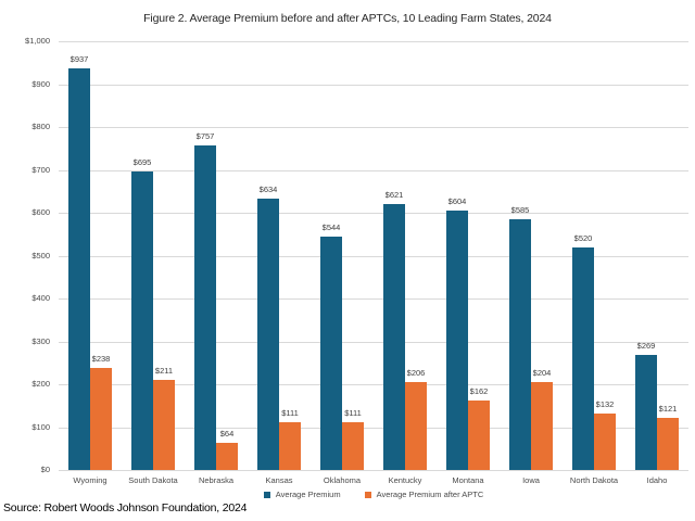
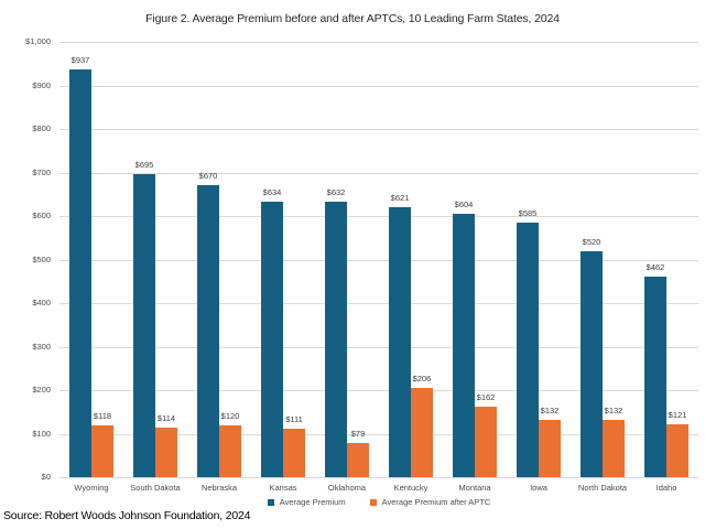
Average Premium after APTC/Wyoming: $238 -> $118
Average Premium after APTC/South Dakota: $211 -> $114
Average Premium/Nebraska: $757 -> $670
Average Premium after APTC/Nebraska: $64 -> $120
Average Premium/Oklahoma: $544 -> $632
Average Premium after APTC/Oklahoma: $111 -> $79
Average Premium after APTC/Iowa: $204 -> $132
Average Premium/Idaho: $269 -> $462
